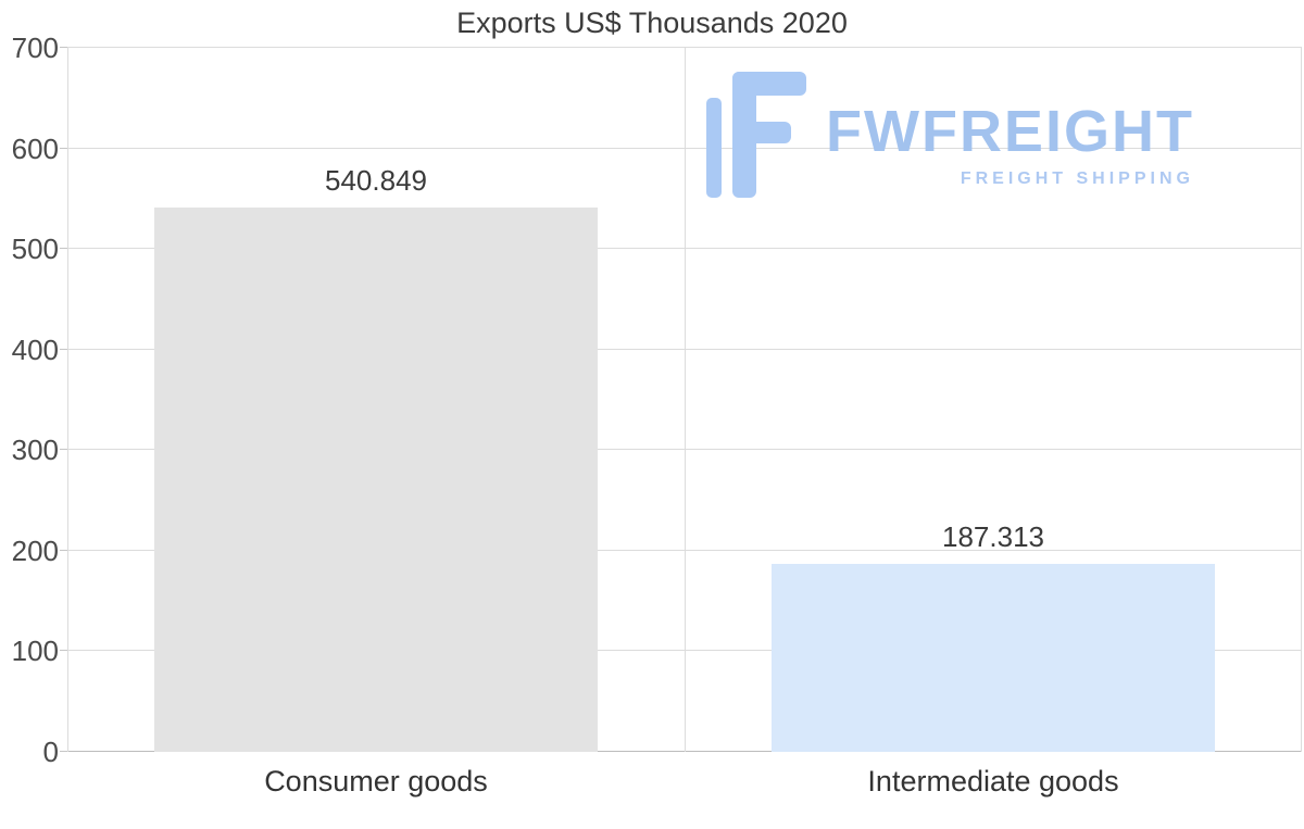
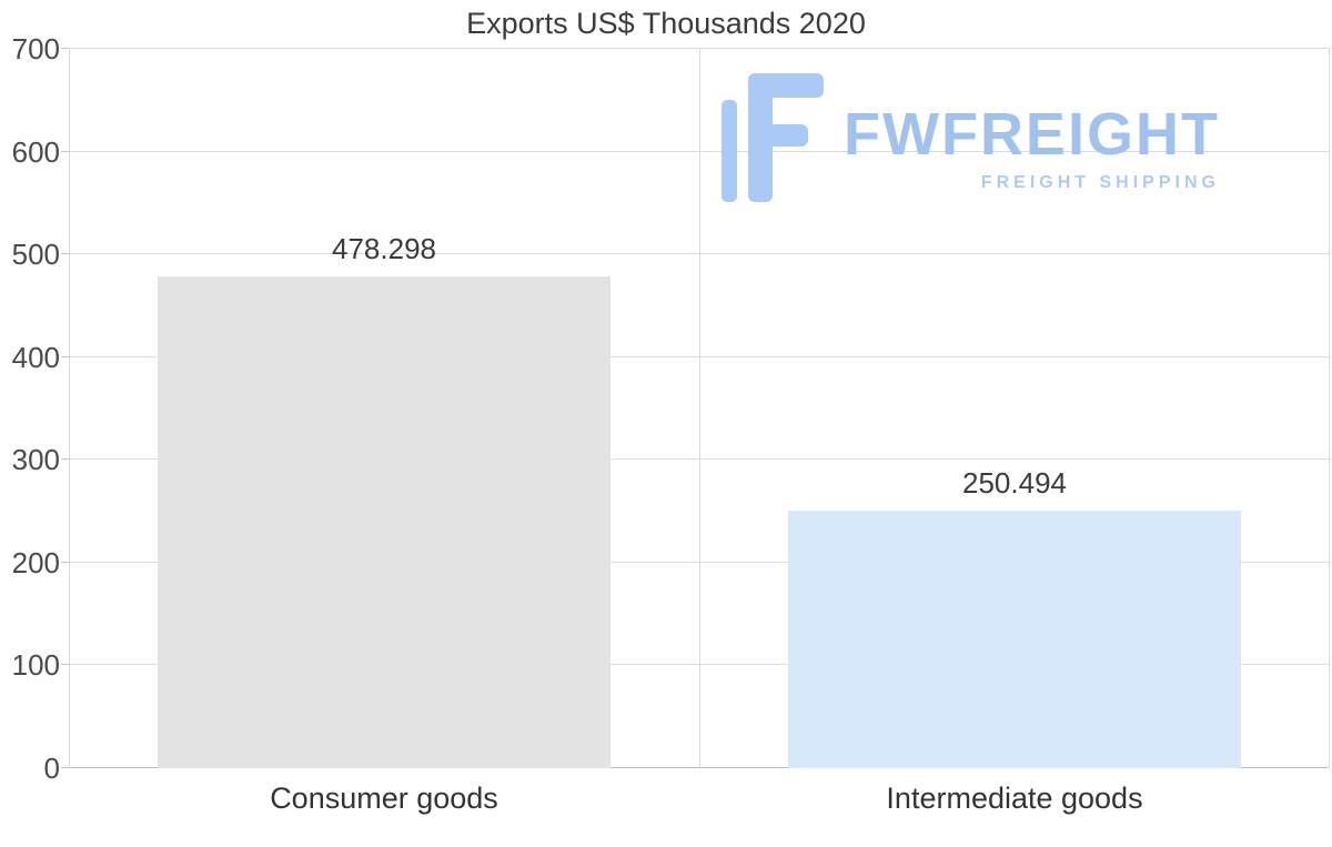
Consumer goods: 540.849 -> 478.298
Intermediate goods: 187.313 -> 250.494
